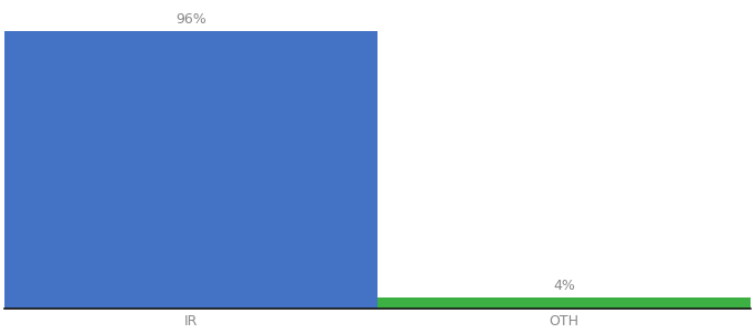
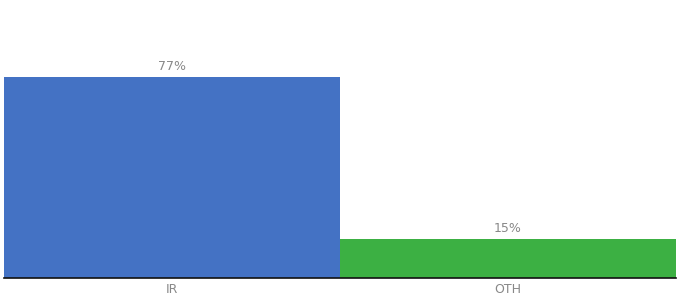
IR: 96% -> 77%
OTH: 4% -> 15%
